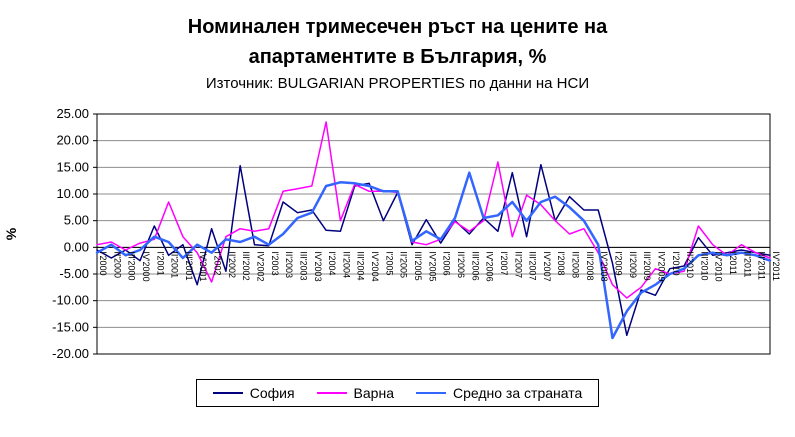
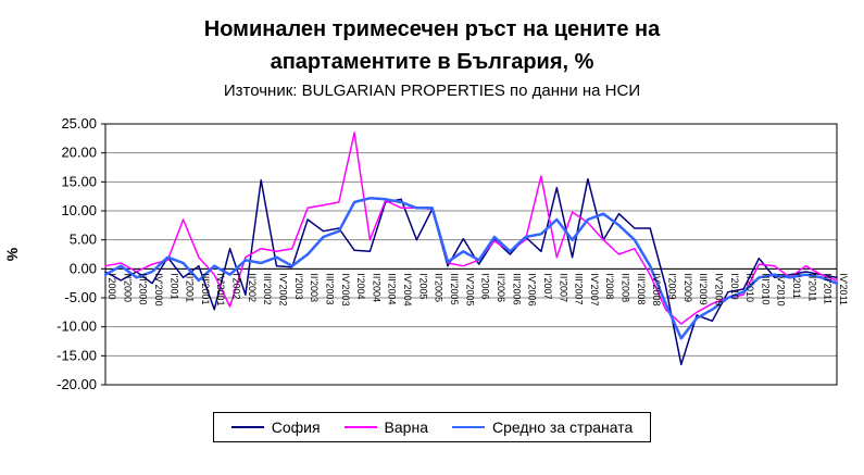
София/I'2001: 4 -> 2
Средно за страната/III'2006: 14 -> 3
Средно за страната/I'2009: -17 -> -6
Варна/IV'2009: -4 -> -6
Варна/III'2010: 4 -> 1
